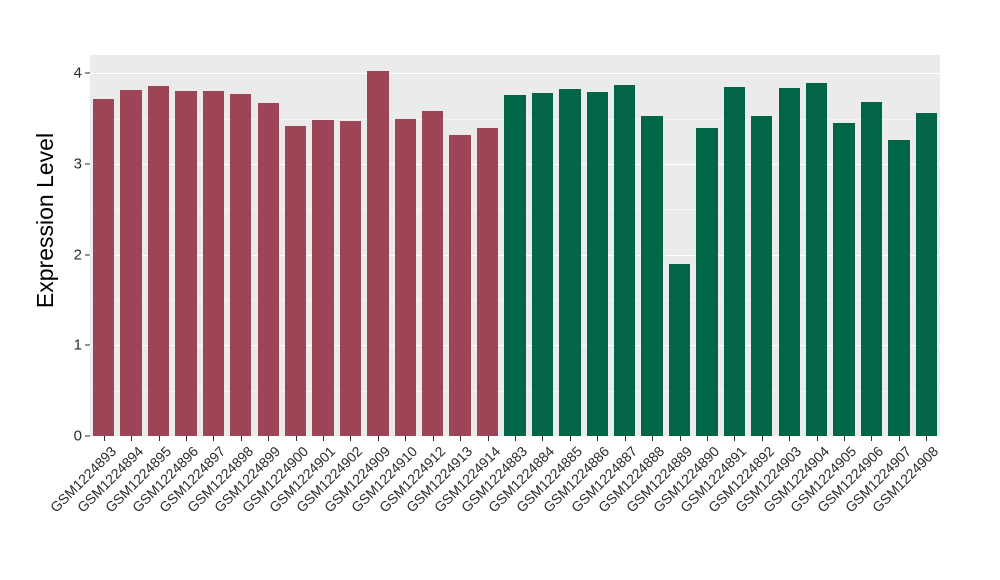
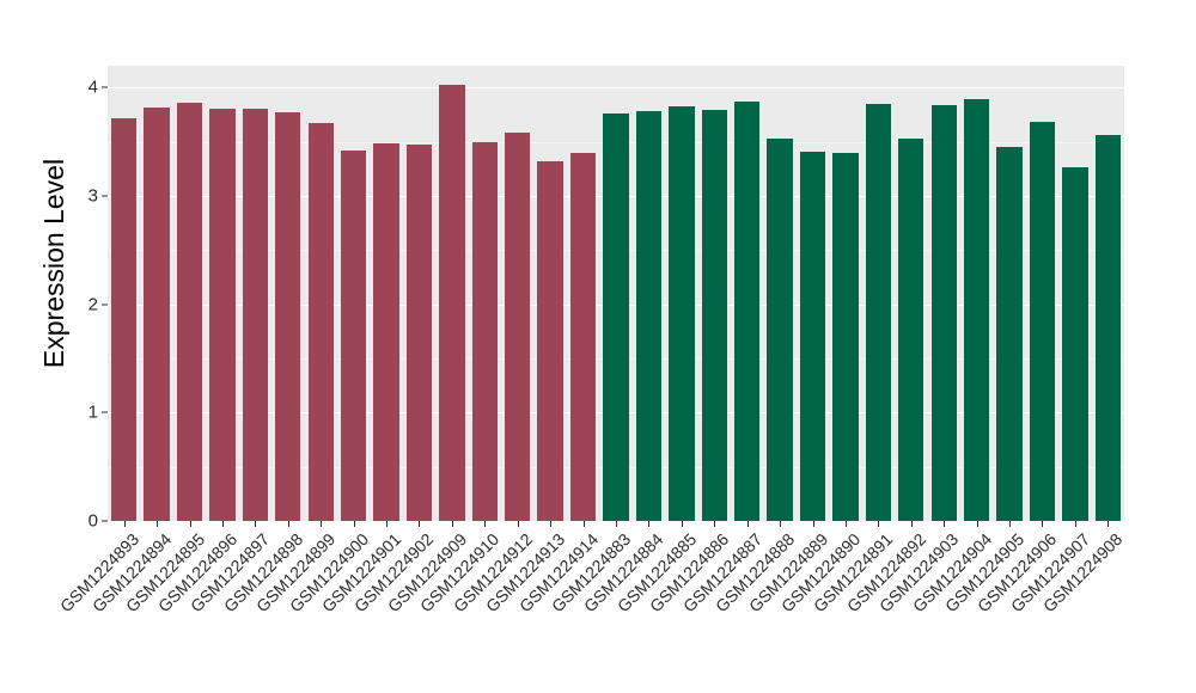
GSM1224889: 1.9 -> 3.4
